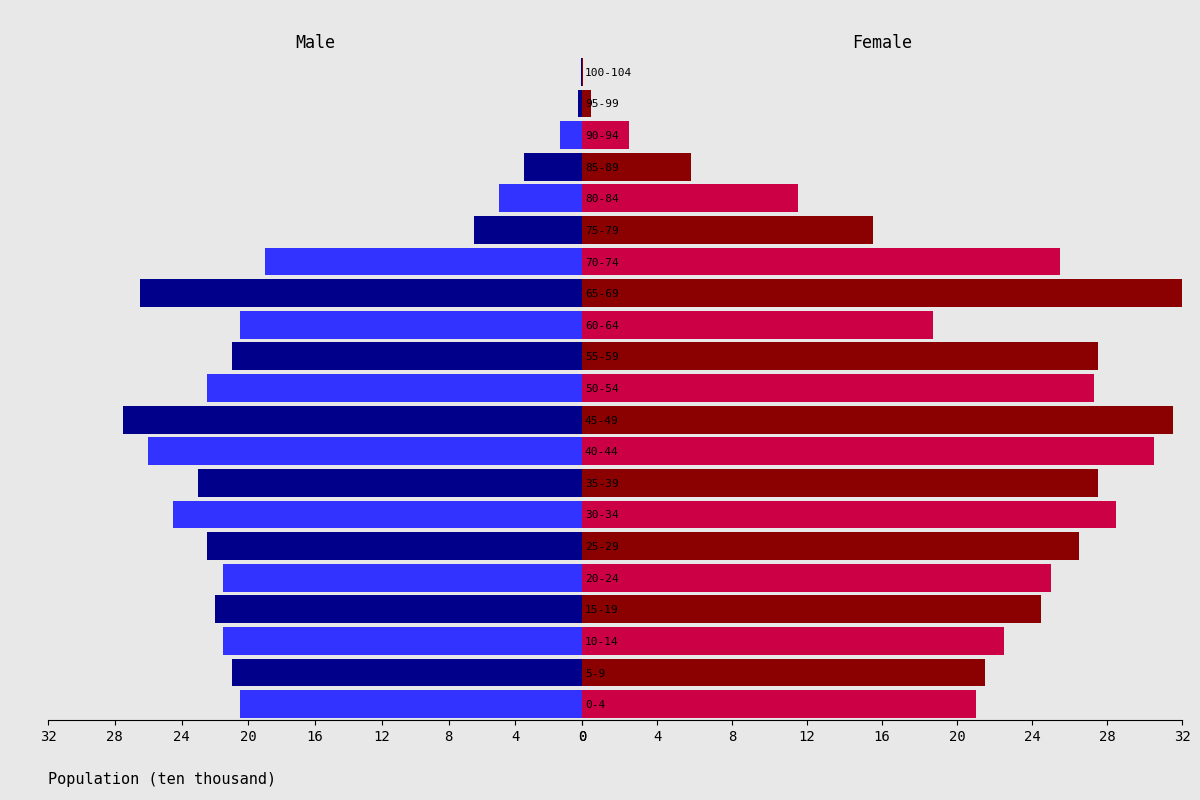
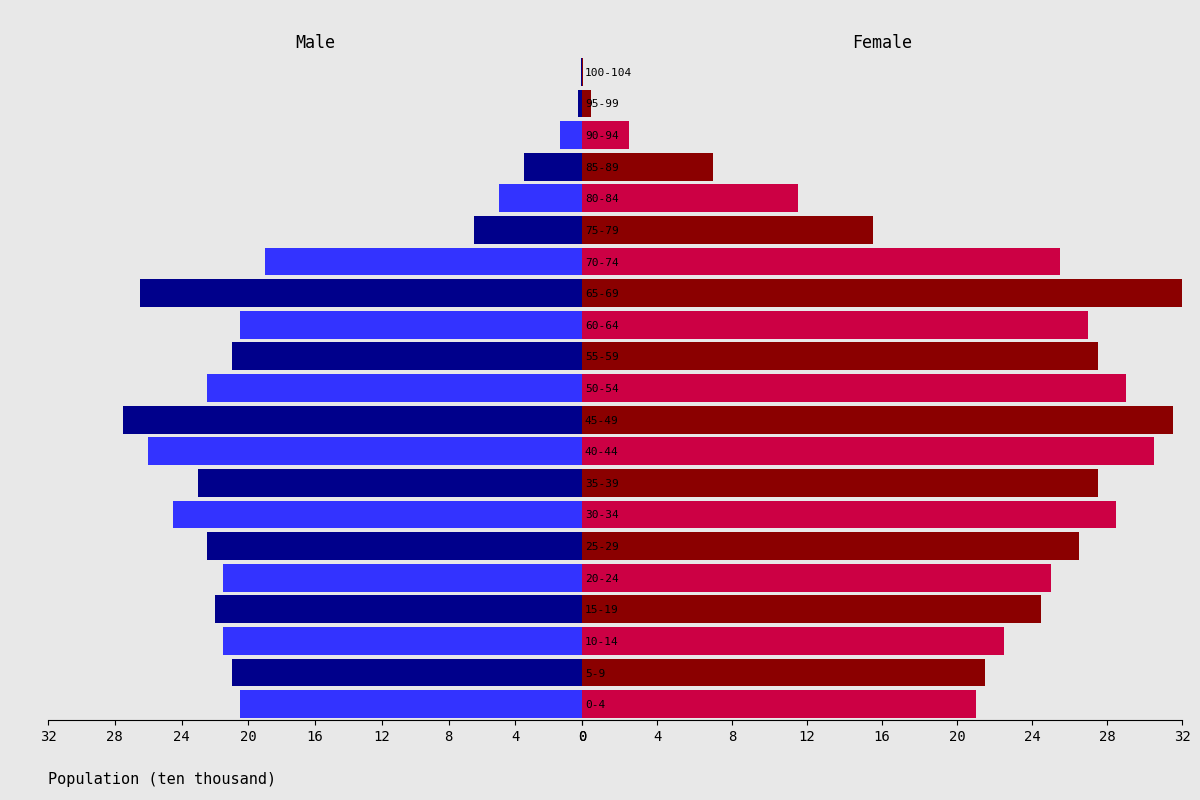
Female/85-89: 5.8 -> 7.0
Female/60-64: 18.7 -> 27.0
Female/50-54: 27.3 -> 29.0
